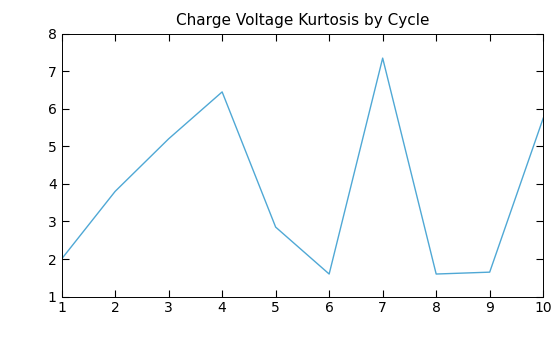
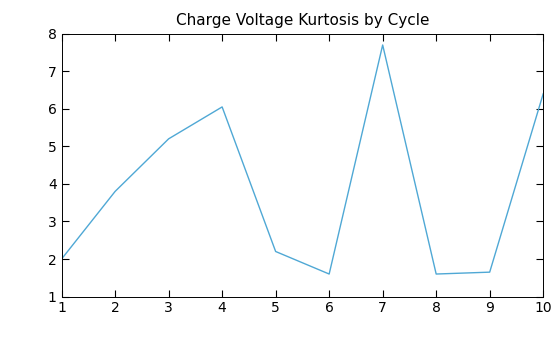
4: 6.45 -> 6.05
5: 2.85 -> 2.20
7: 7.35 -> 7.70
10: 5.75 -> 6.40
